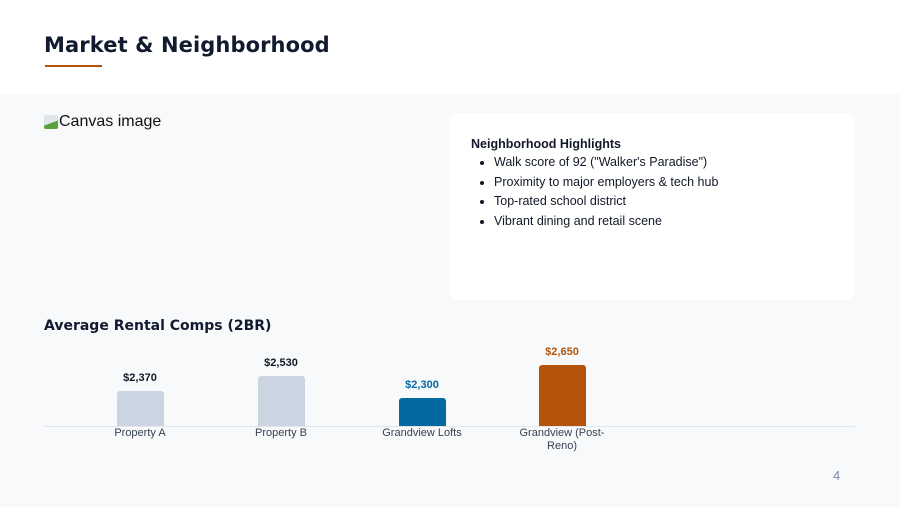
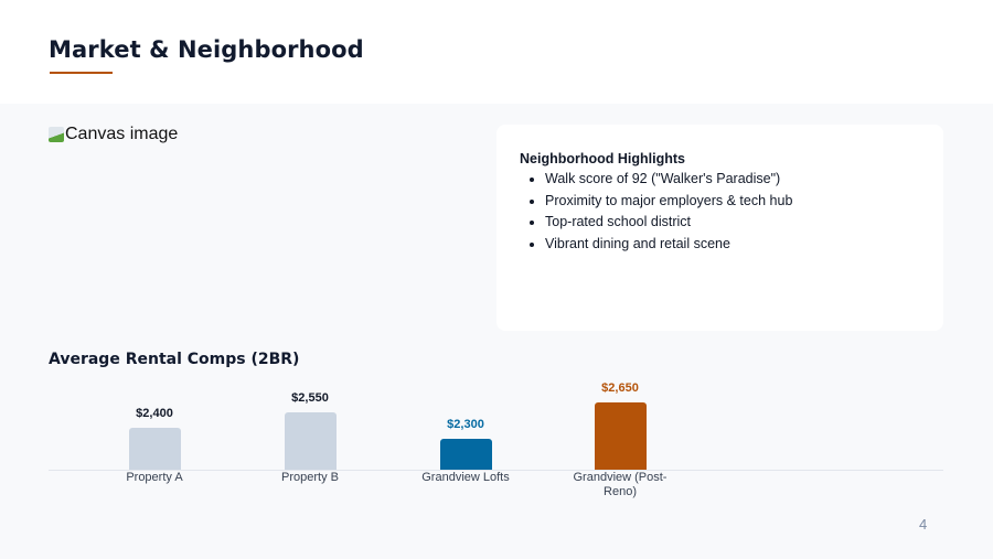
Property A: $2,370 -> $2,400
Property B: $2,530 -> $2,550
